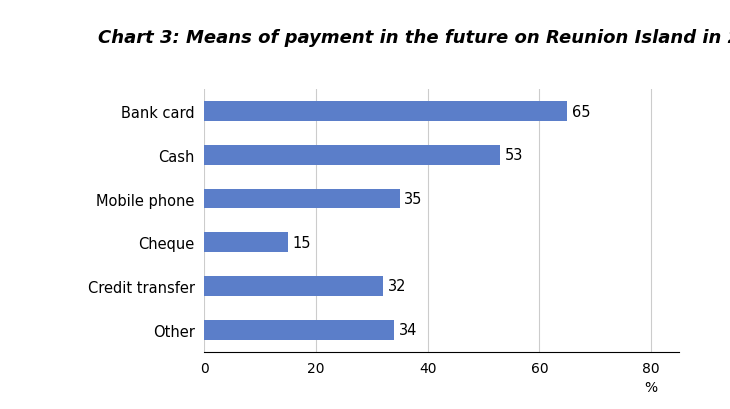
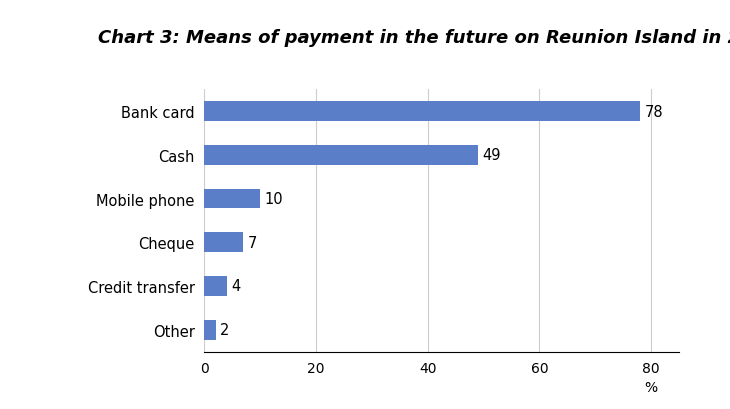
Bank card: 65 -> 78
Cash: 53 -> 49
Mobile phone: 35 -> 10
Cheque: 15 -> 7
Credit transfer: 32 -> 4
Other: 34 -> 2
